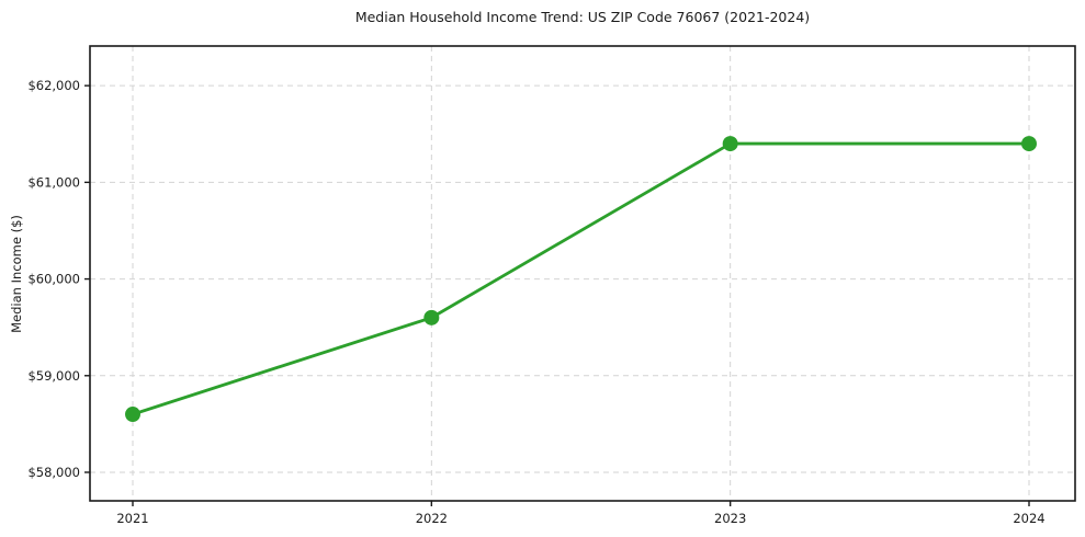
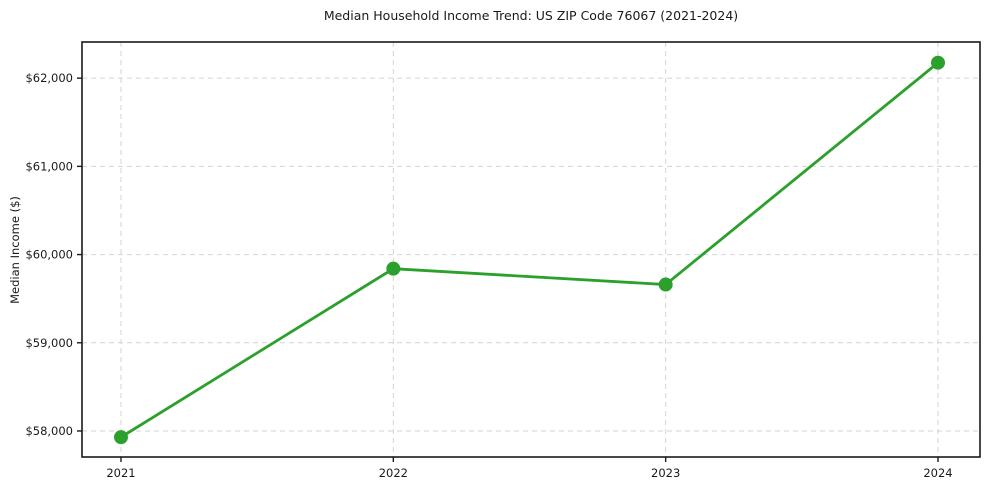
2021: $58600 -> $57900
2022: $59600 -> $59800
2023: $61400 -> $59700
2024: $61400 -> $62200
